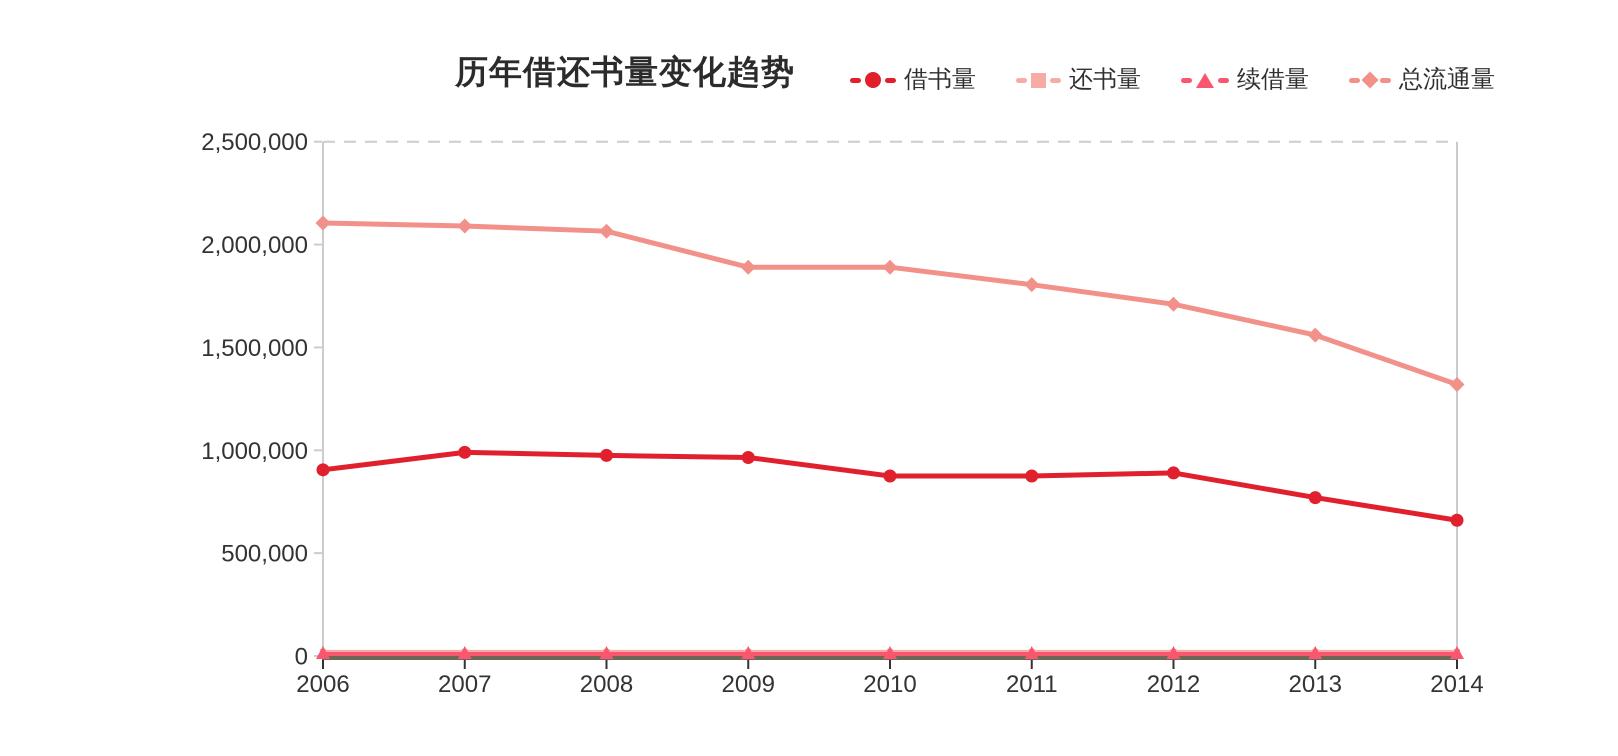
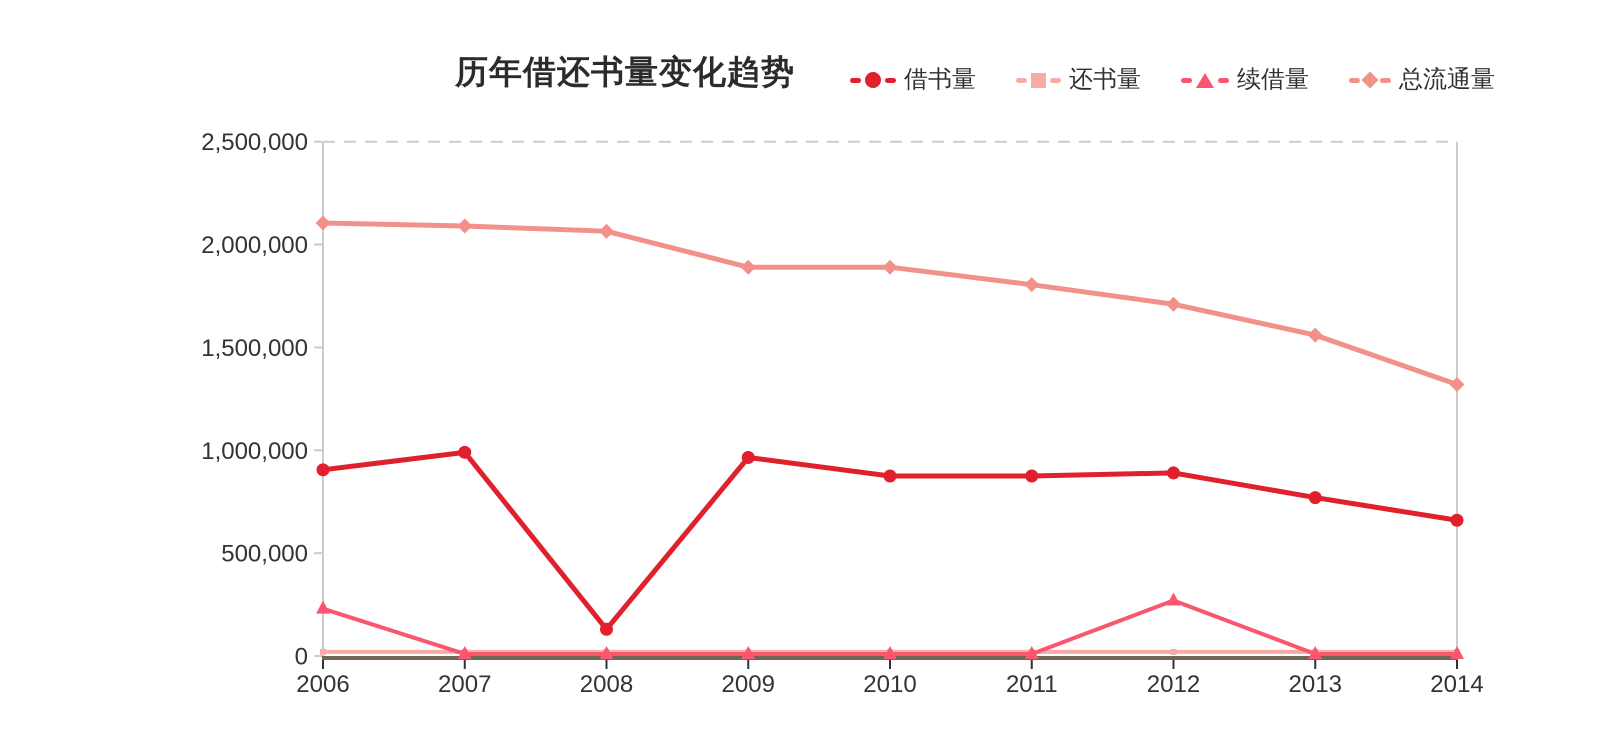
续借量/2006: 10000 -> 230000
借书量/2008: 980000 -> 130000
续借量/2012: 10000 -> 270000
